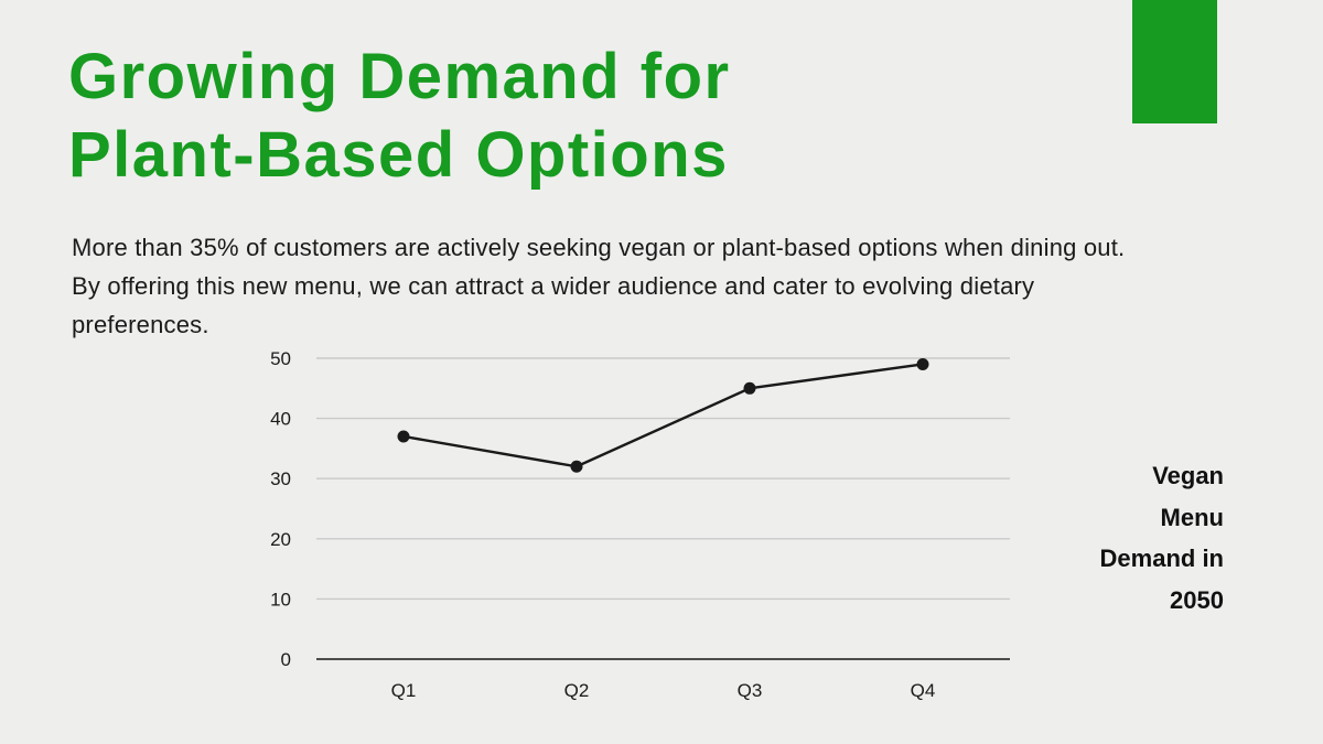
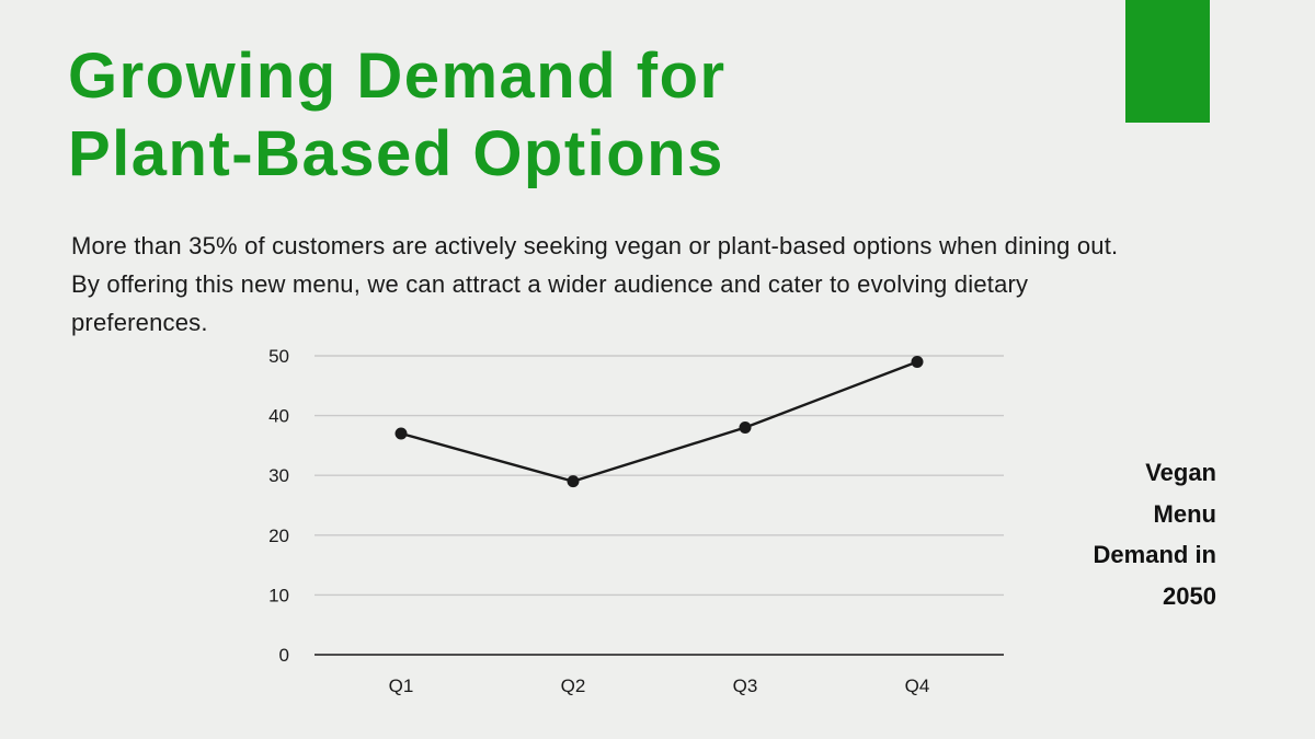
Q2: 32 -> 29
Q3: 45 -> 38
